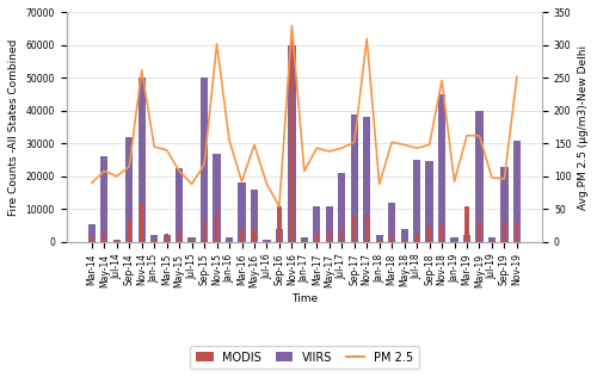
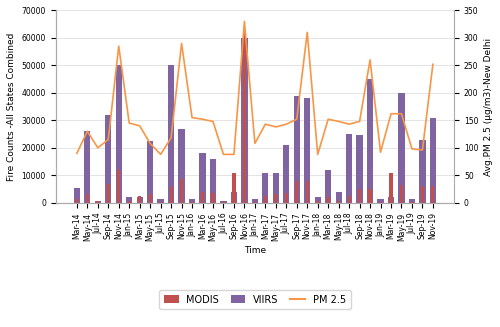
PM 2.5/May-14: 108 -> 130
PM 2.5/Nov-14: 262 -> 285
PM 2.5/Nov-15: 302 -> 290
PM 2.5/Mar-16: 92 -> 152
PM 2.5/Sep-16: 54 -> 88
PM 2.5/Nov-18: 246 -> 260
